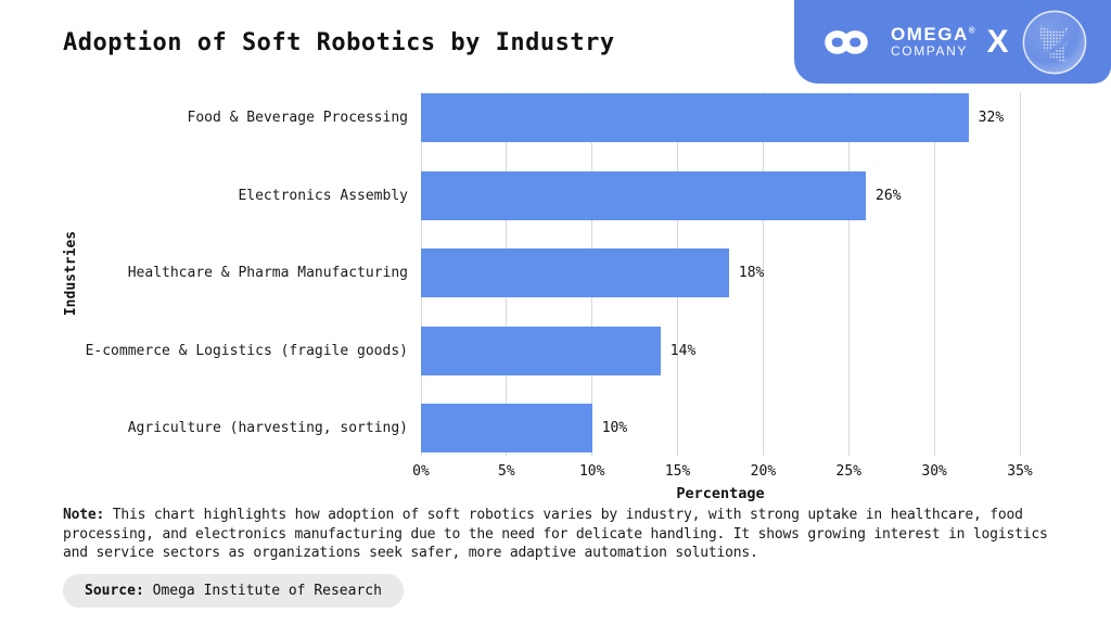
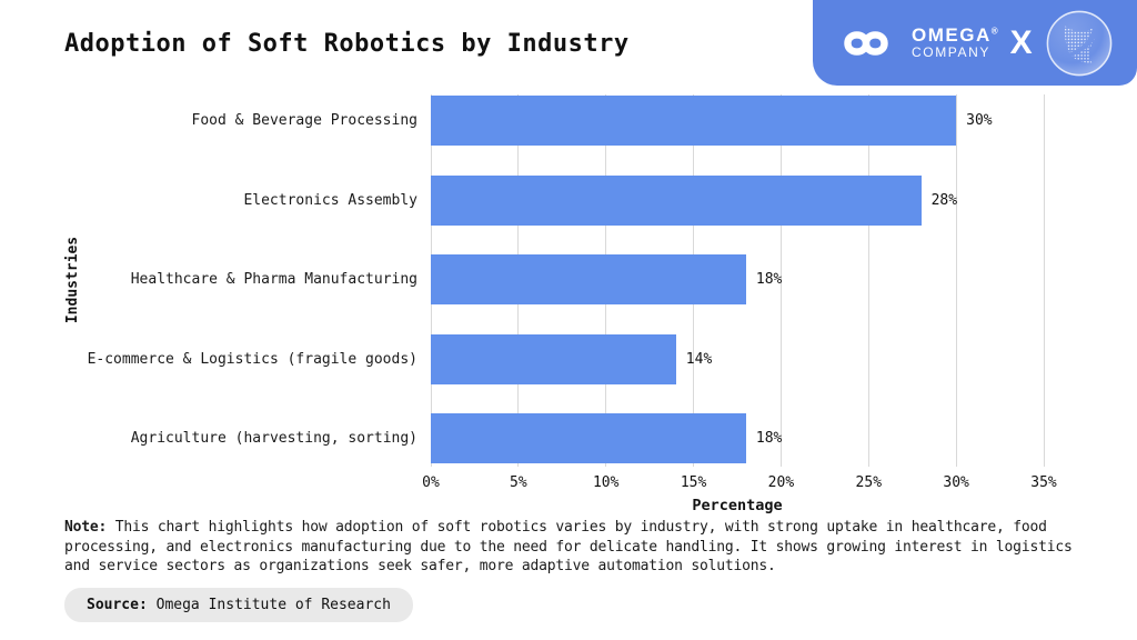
Food & Beverage Processing: 32% -> 30%
Electronics Assembly: 26% -> 28%
Agriculture (harvesting, sorting): 10% -> 18%
